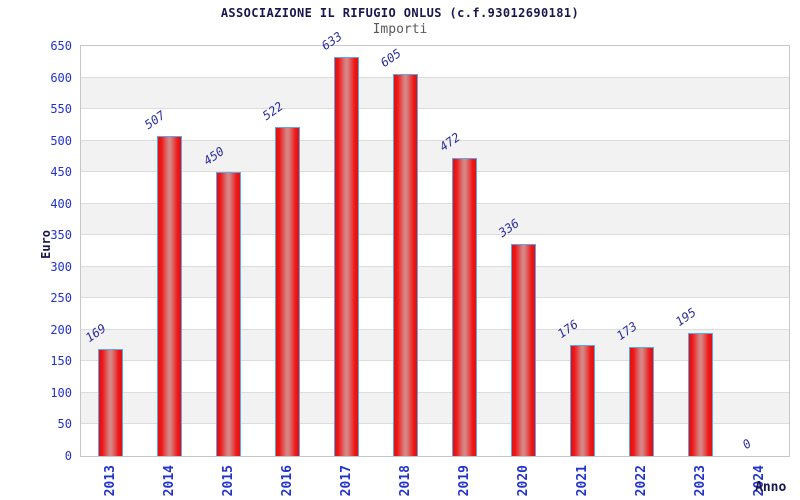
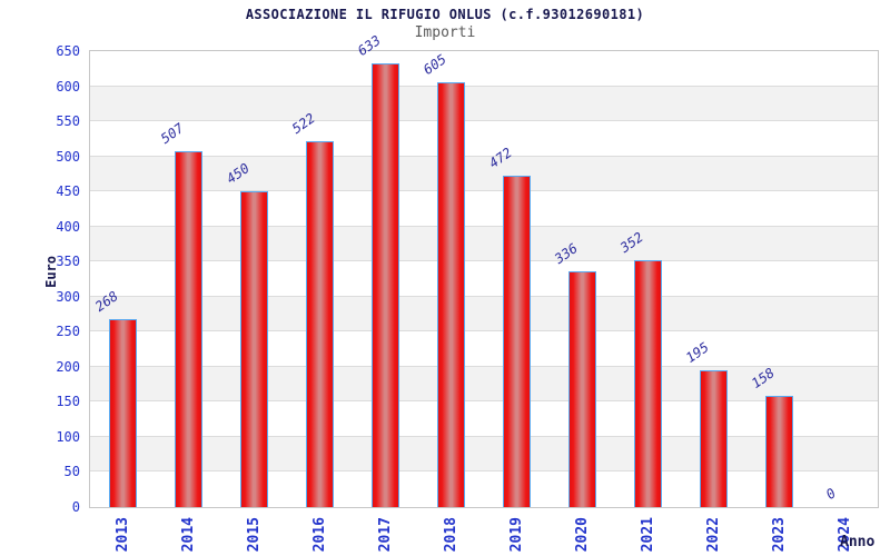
2013: 169 -> 268
2021: 176 -> 352
2022: 173 -> 195
2023: 195 -> 158
